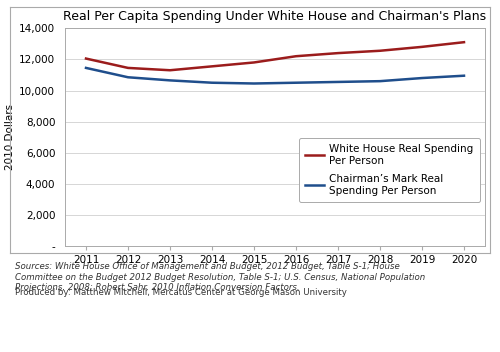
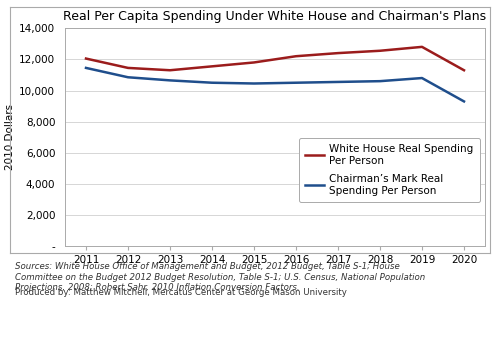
White House Real Spending Per Person/2020: 13,100 -> 11,300
Chairman’s Mark Real Spending Per Person/2020: 11,000 -> 9,300
